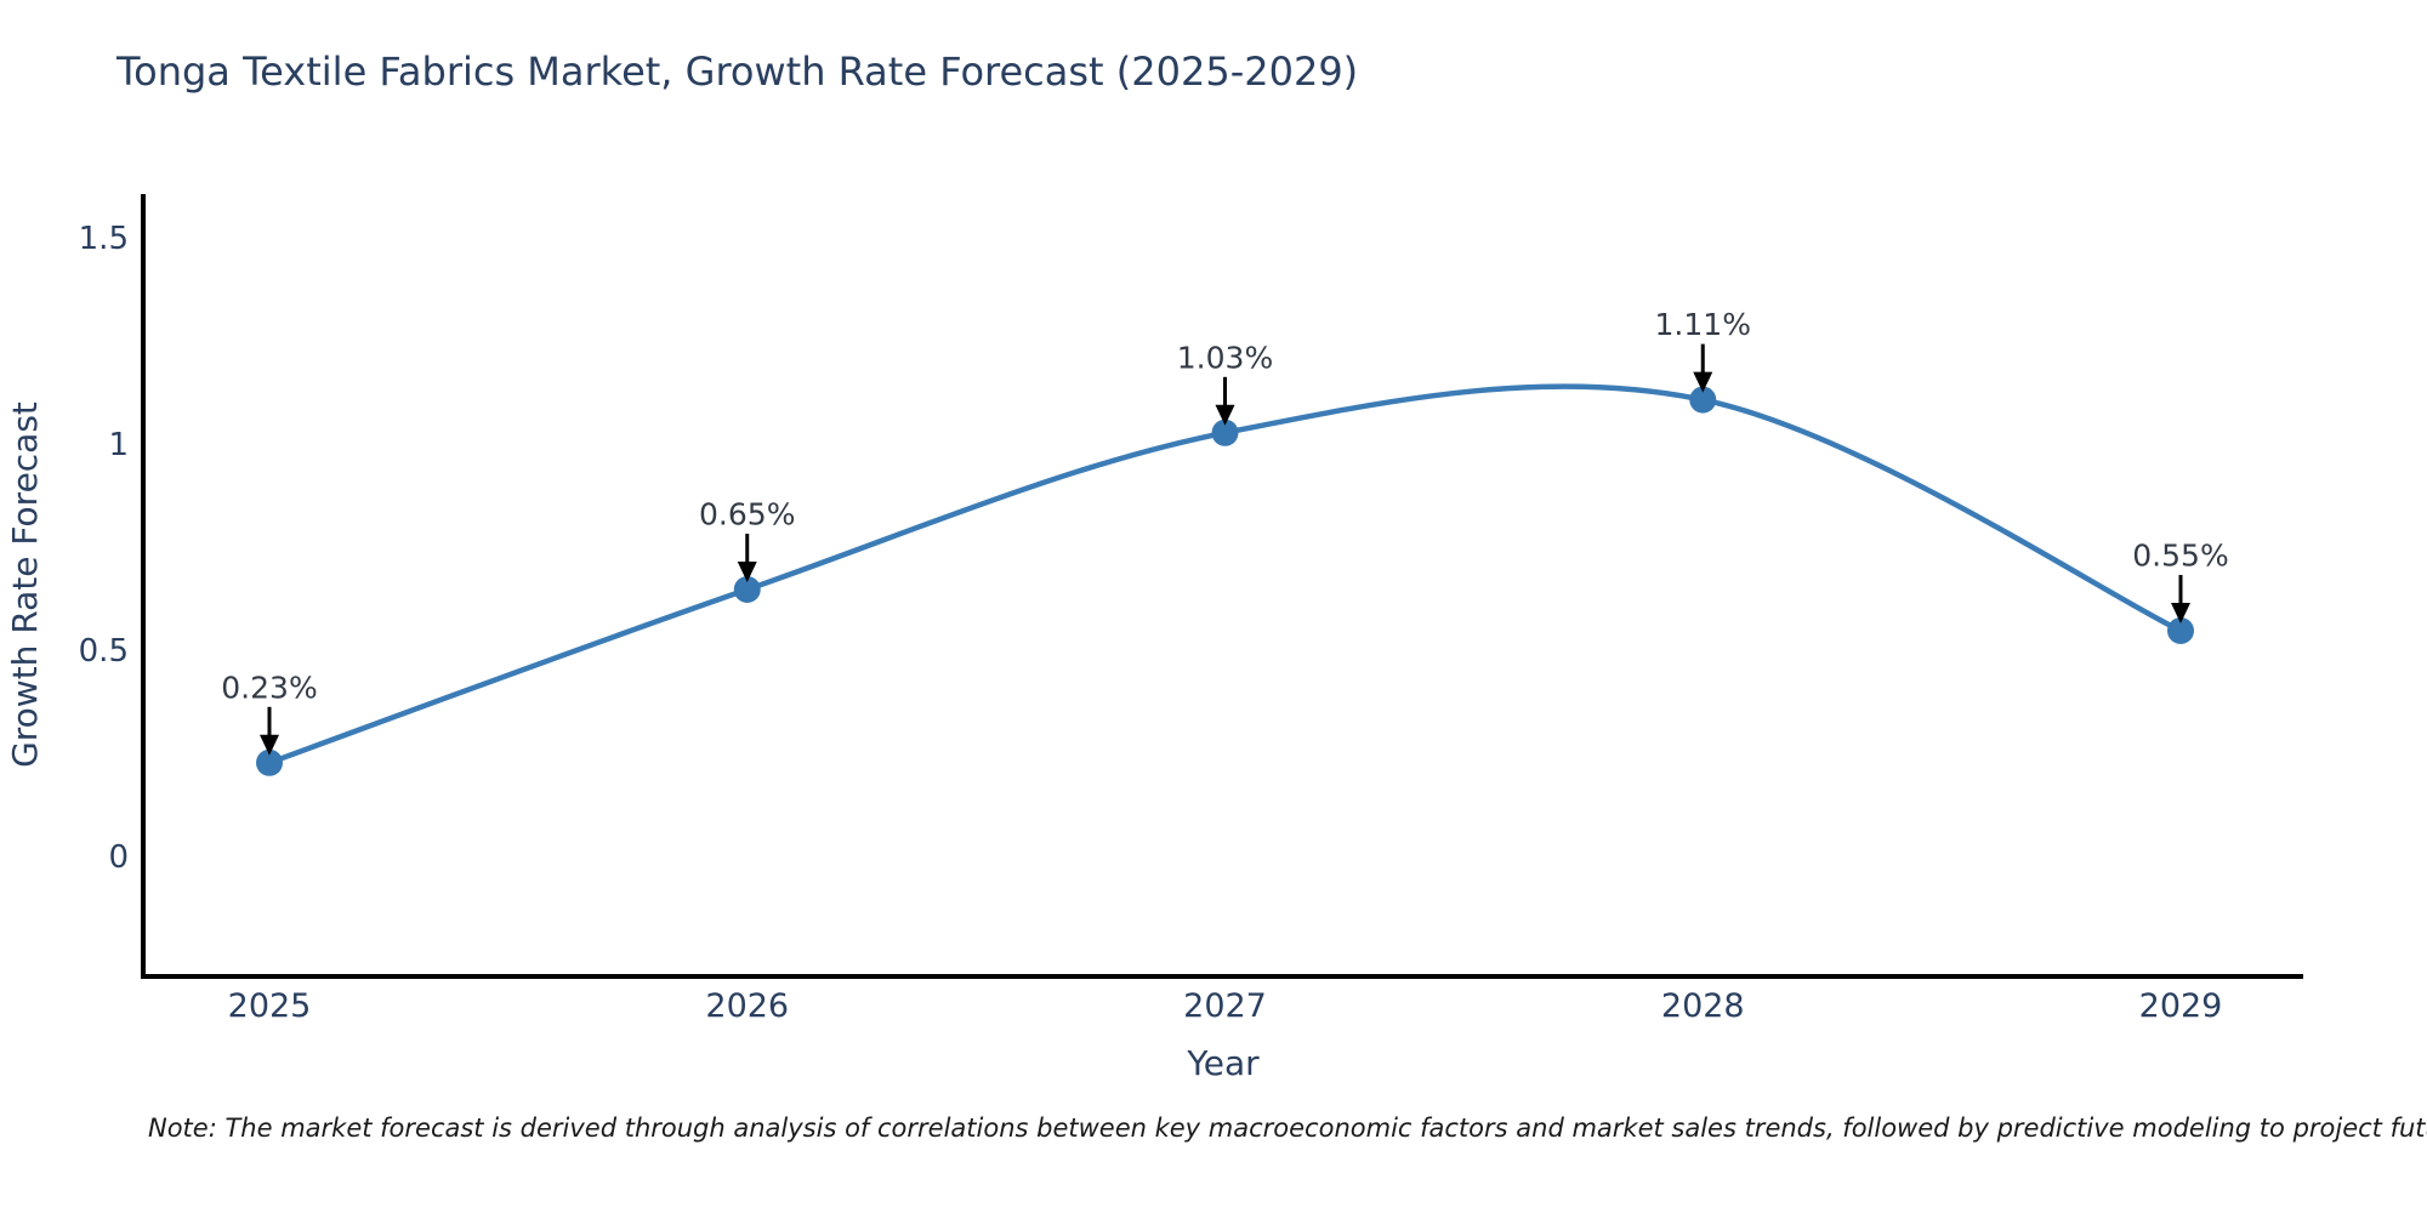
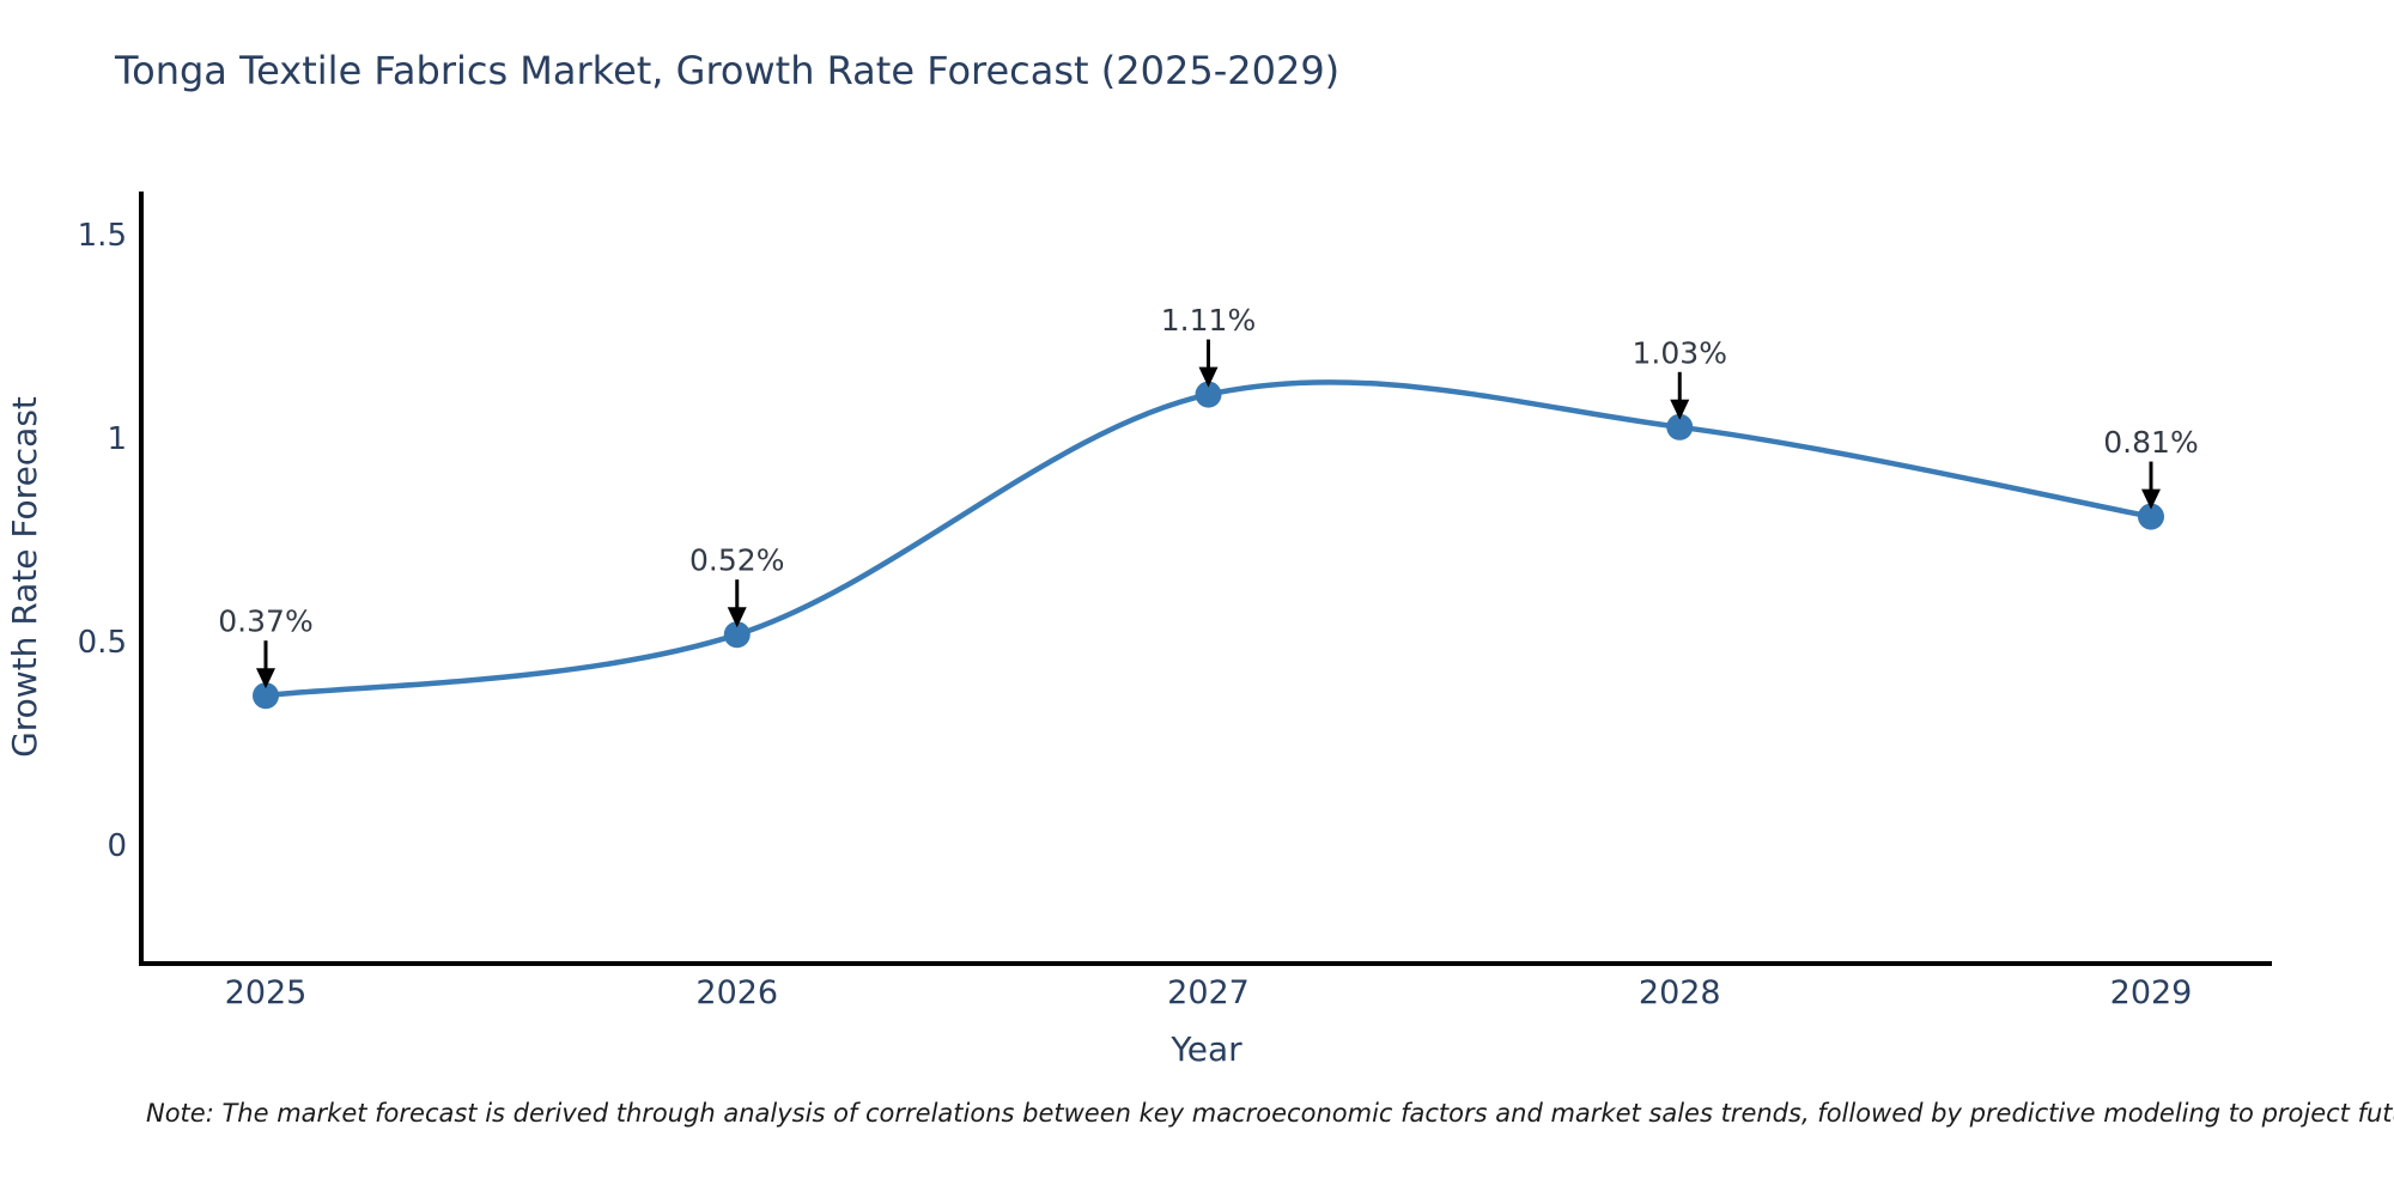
2025: 0.23% -> 0.37%
2026: 0.65% -> 0.52%
2027: 1.03% -> 1.11%
2028: 1.11% -> 1.03%
2029: 0.55% -> 0.81%
